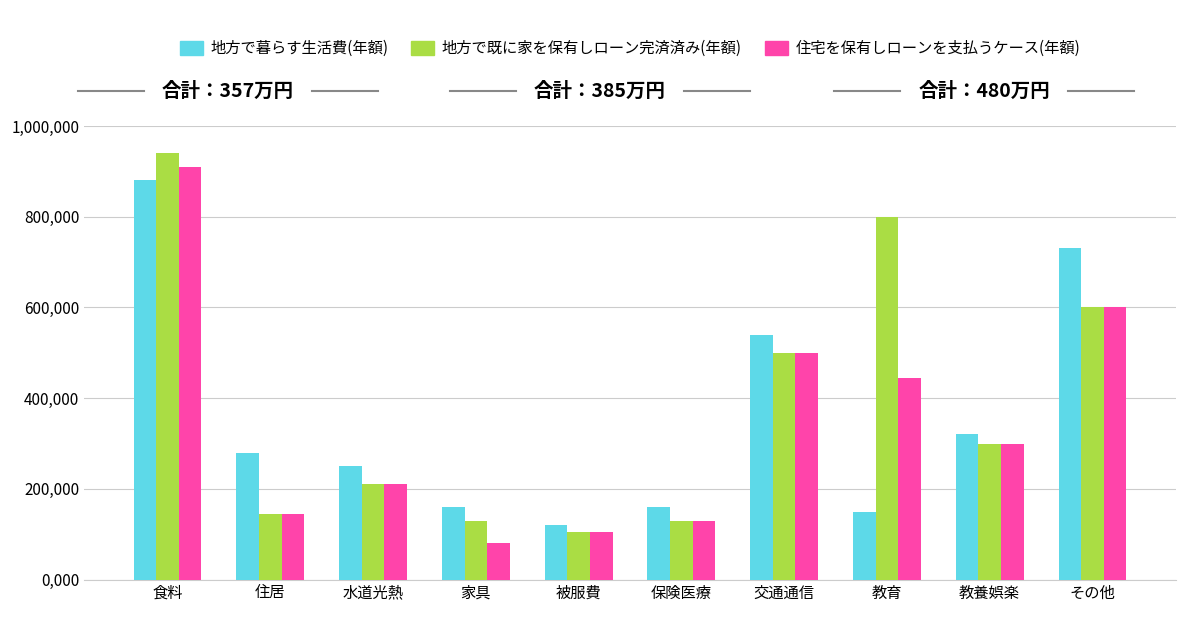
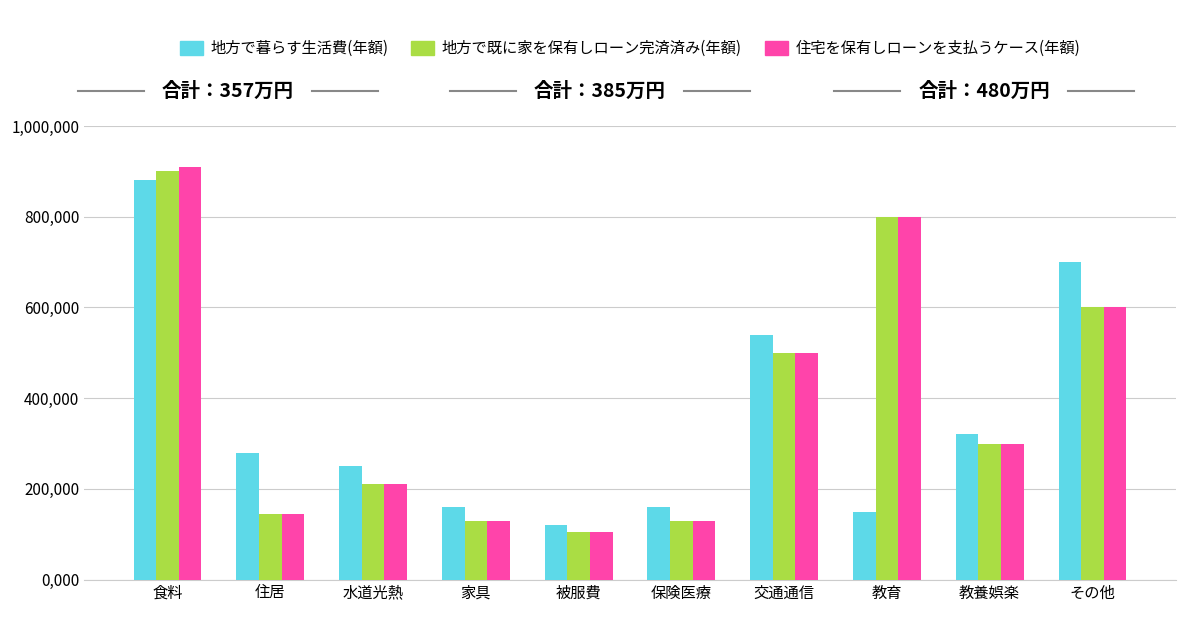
地方で既に家を保有しローン完済済み(年額)/食料: 940,000 -> 900,000
住宅を保有しローンを支払うケース(年額)/家具: 80,000 -> 130,000
住宅を保有しローンを支払うケース(年額)/教育: 445,000 -> 800,000
地方で暮らす生活費(年額)/その他: 730,000 -> 700,000
